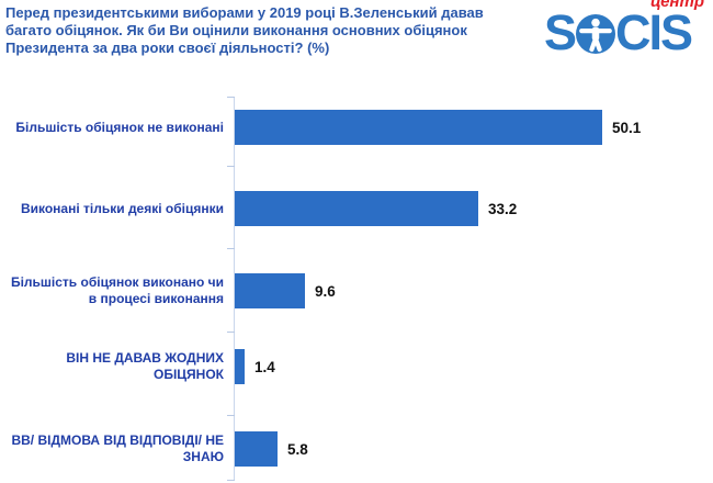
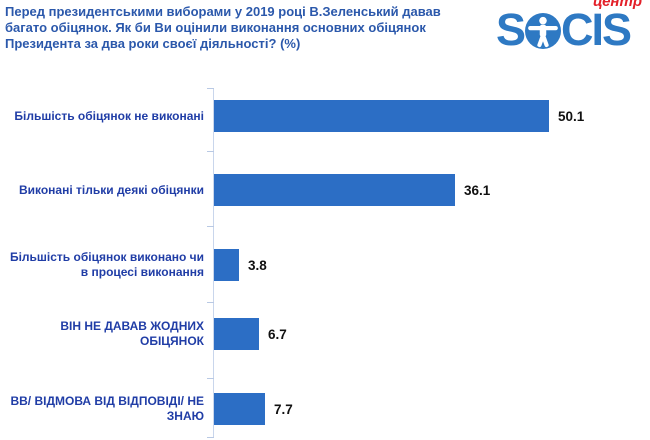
Виконані тільки деякі обіцянки: 33.2 -> 36.1
Більшість обіцянок виконано чи в процесі виконання: 9.6 -> 3.8
ВІН НЕ ДАВАВ ЖОДНИХ ОБІЦЯНОК: 1.4 -> 6.7
ВВ/ ВІДМОВА ВІД ВІДПОВІДІ/ НЕ ЗНАЮ: 5.8 -> 7.7
